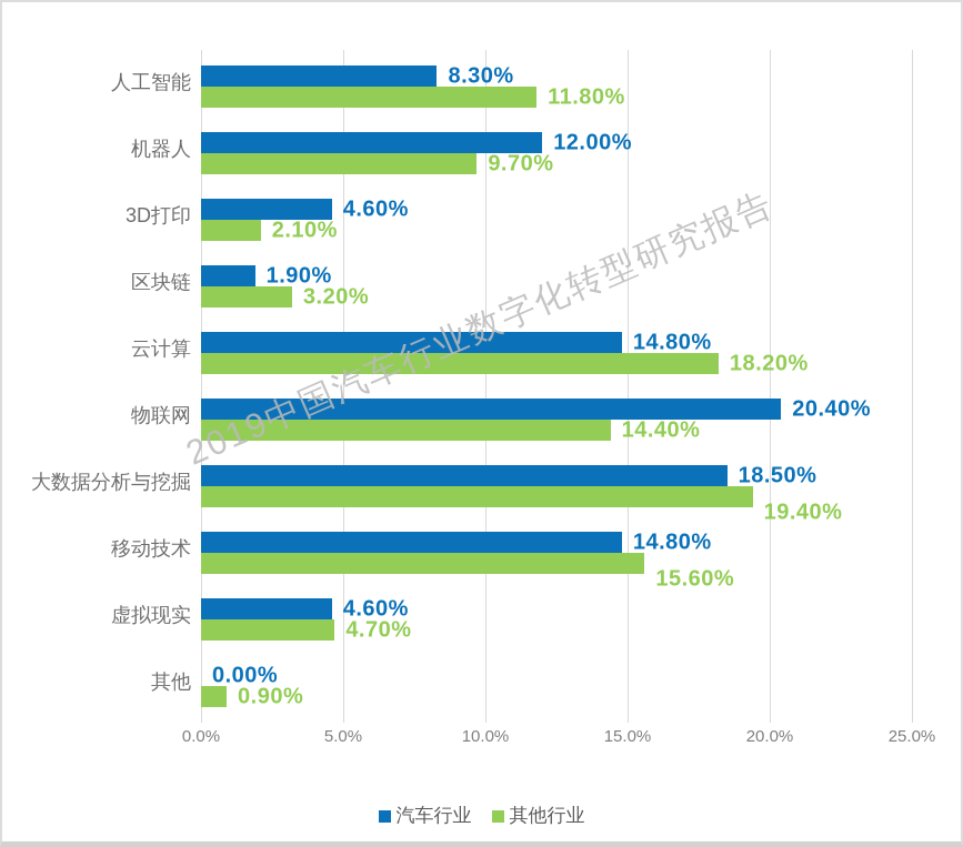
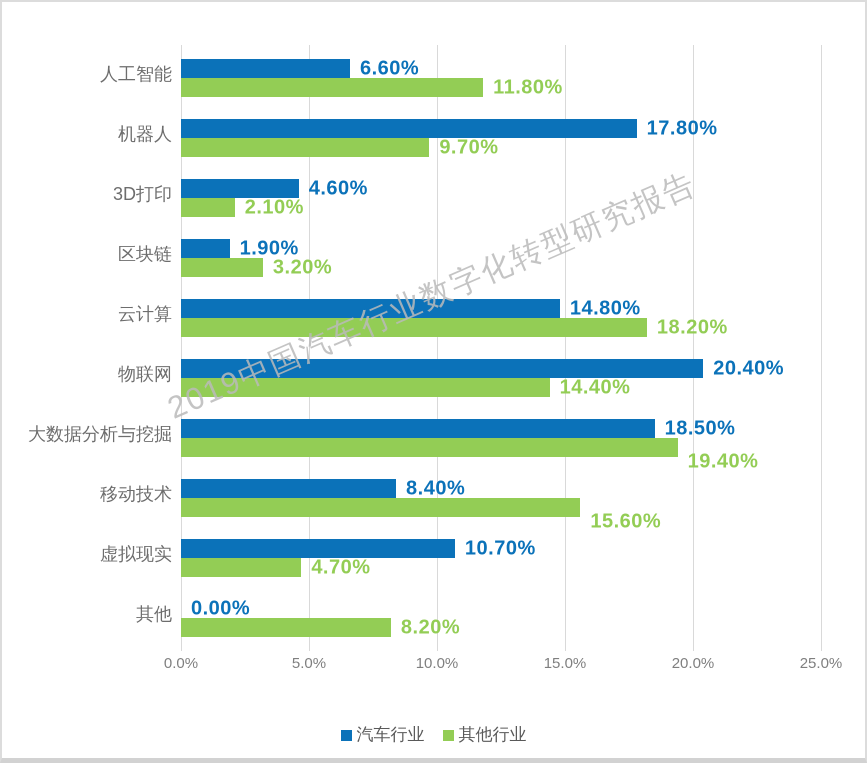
汽车行业/人工智能: 8.30% -> 6.60%
汽车行业/机器人: 12.00% -> 17.80%
汽车行业/移动技术: 14.80% -> 8.40%
汽车行业/虚拟现实: 4.60% -> 10.70%
其他行业/其他: 0.90% -> 8.20%
